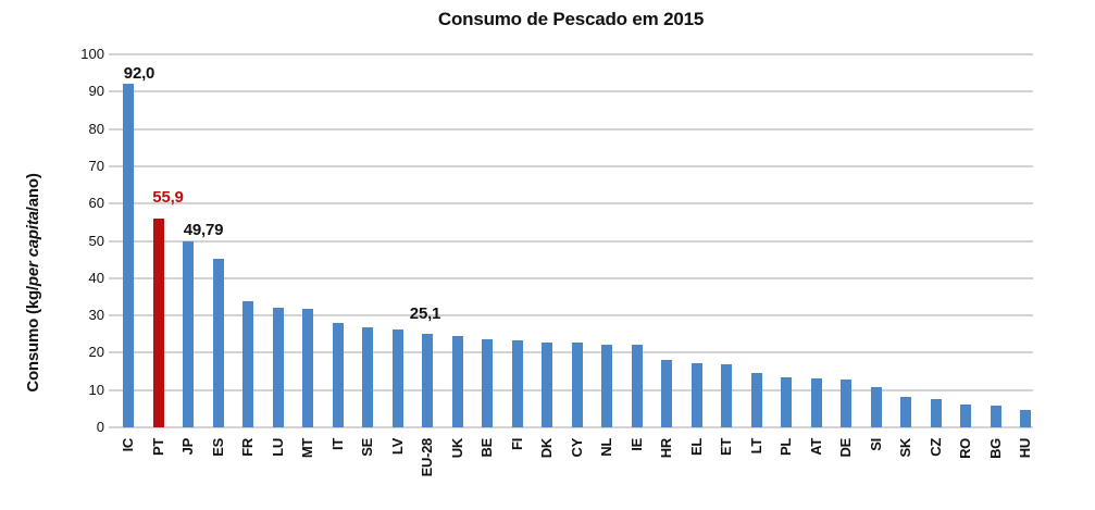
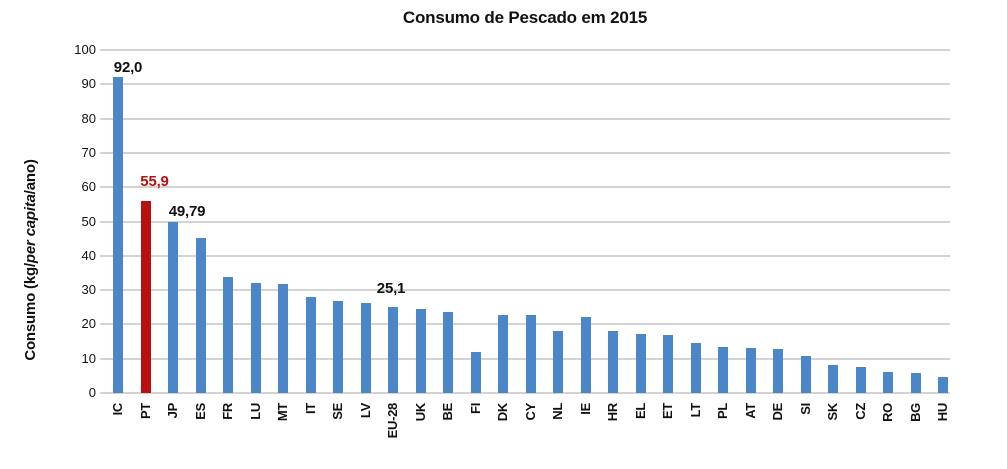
FI: 23 -> 12
NL: 22 -> 18
